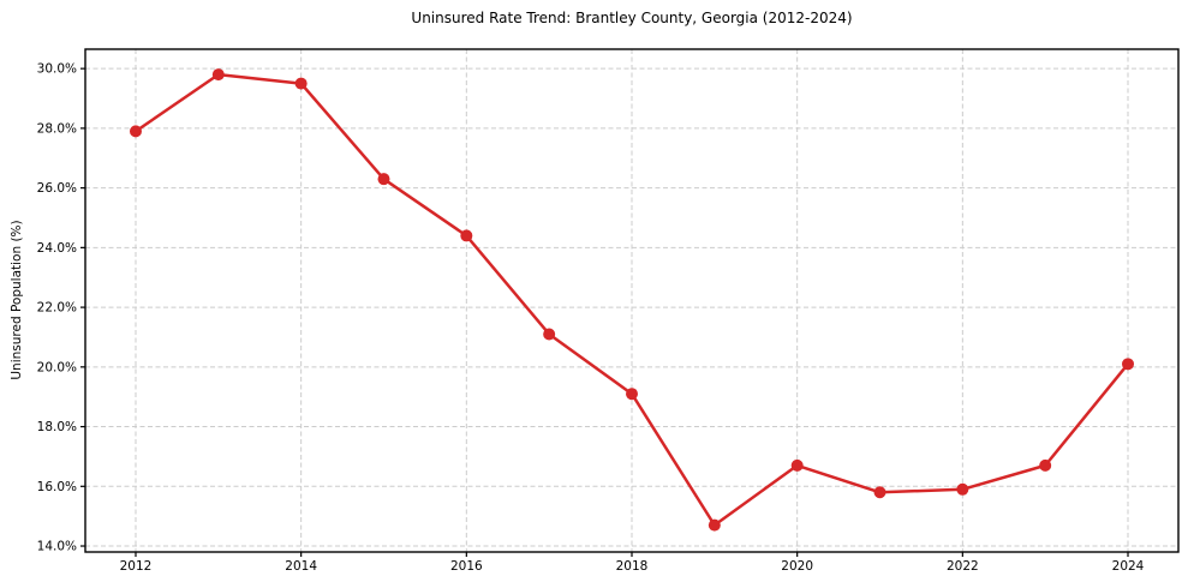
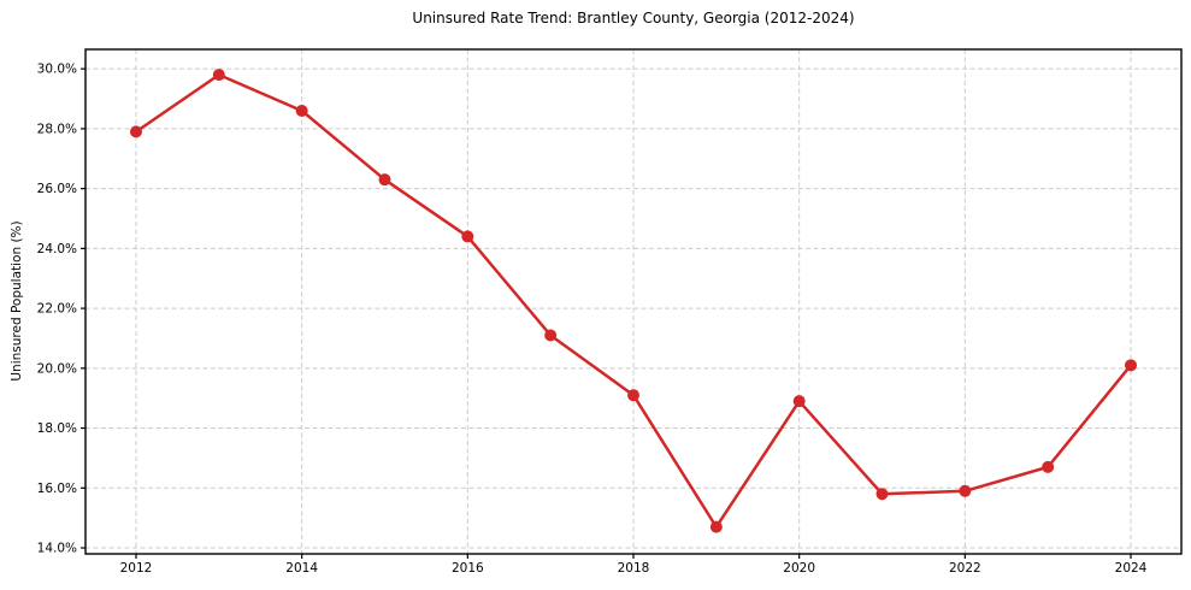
2014: 29.5% -> 28.6%
2020: 16.7% -> 18.9%
